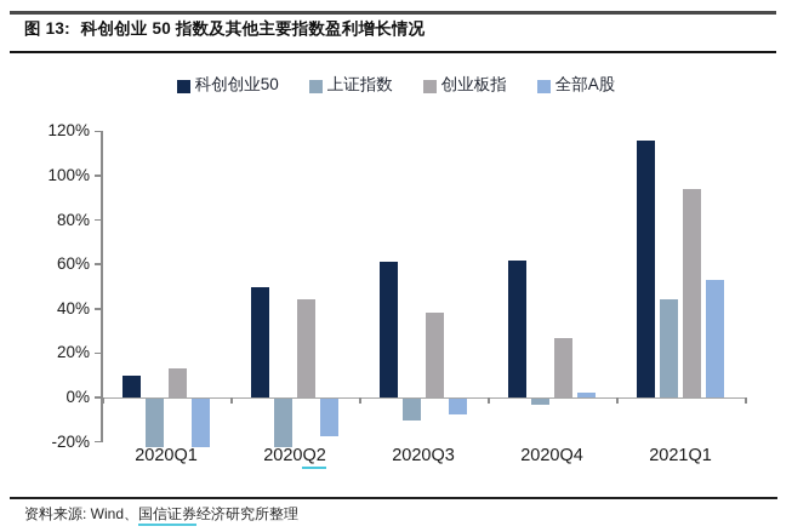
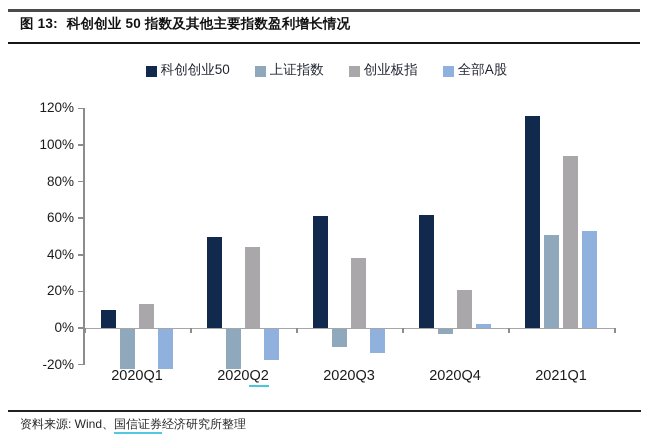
全部A股/2020Q3: -7% -> -13%
创业板指/2020Q4: 27% -> 21%
上证指数/2021Q1: 44% -> 51%
